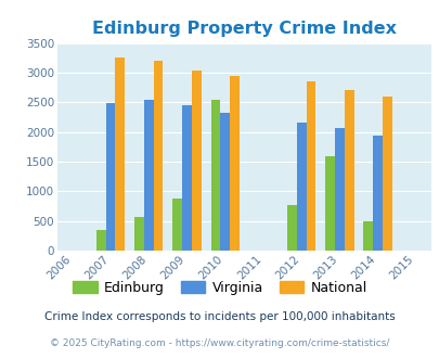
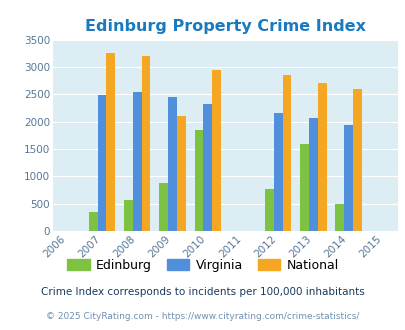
National/2009: 3040 -> 2100
Edinburg/2010: 2540 -> 1840
